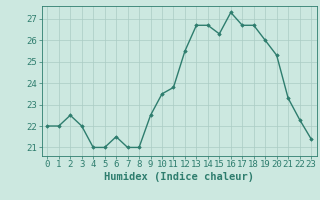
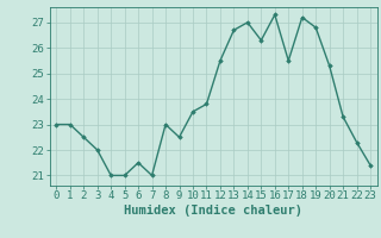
0: 22.0 -> 23.0
1: 22.0 -> 23.0
8: 21.0 -> 23.0
14: 26.7 -> 27.0
17: 26.7 -> 25.5
18: 26.7 -> 27.2
19: 26.0 -> 26.8
